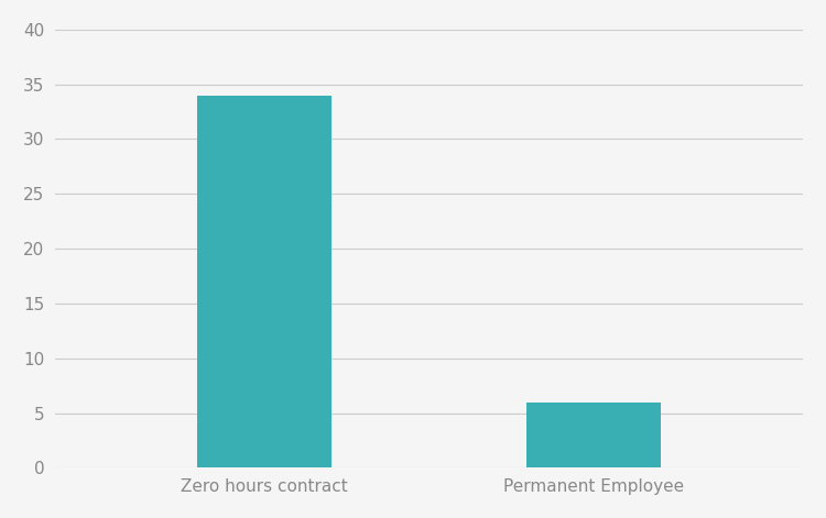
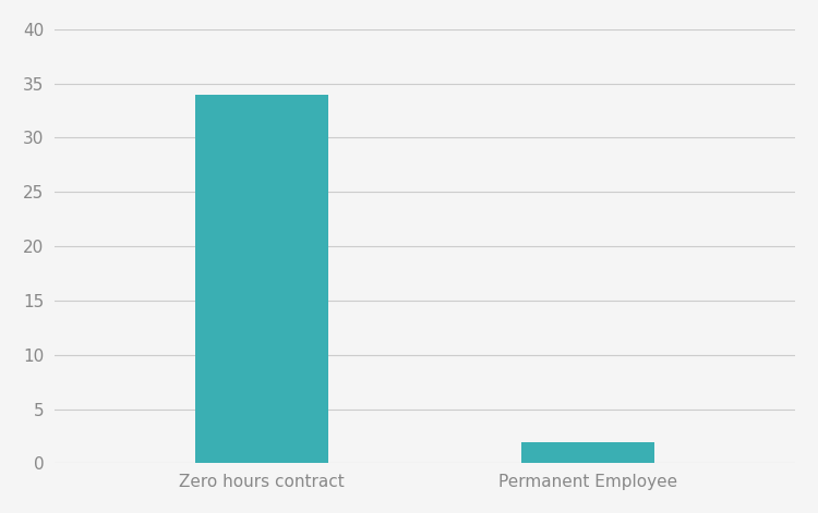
Permanent Employee: 6 -> 2
